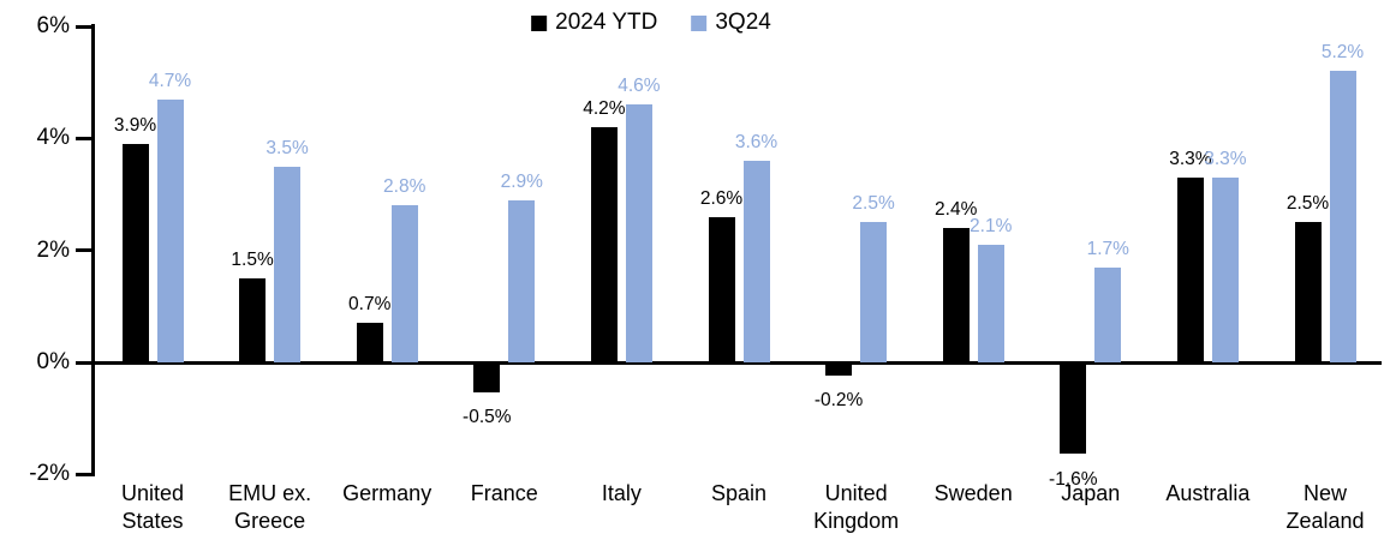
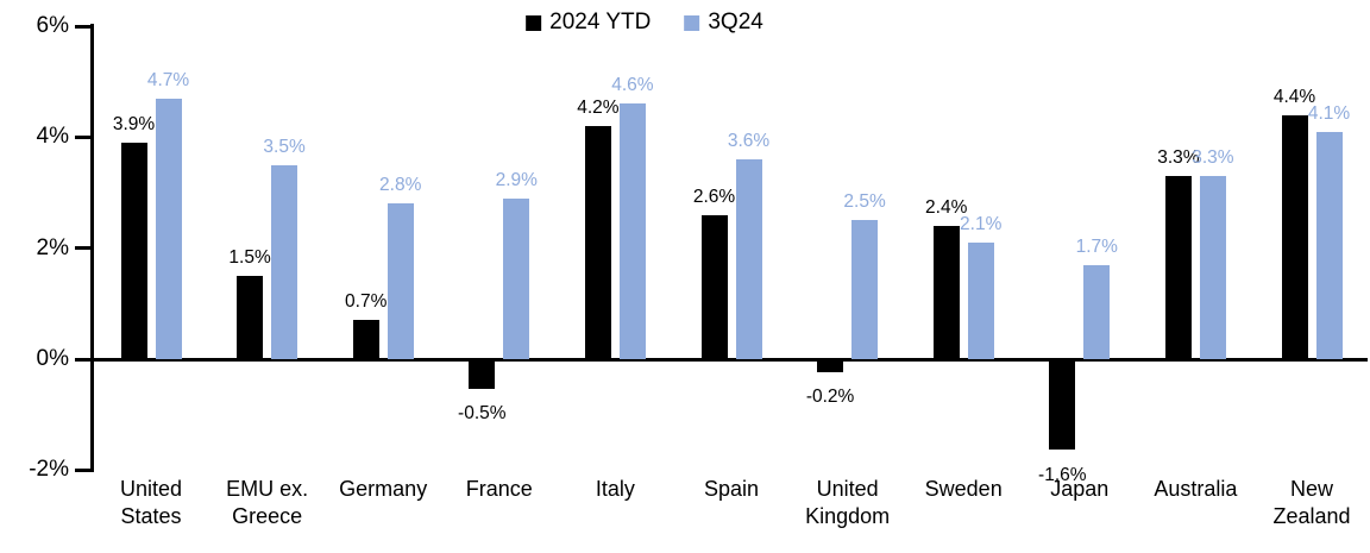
2024 YTD/New Zealand: 2.5% -> 4.4%
3Q24/New Zealand: 5.2% -> 4.1%
